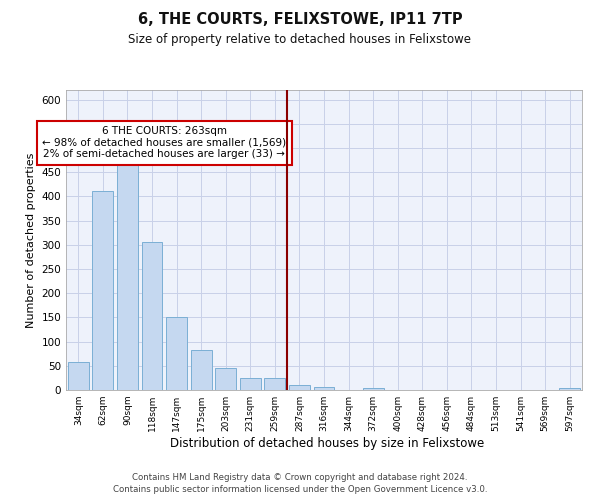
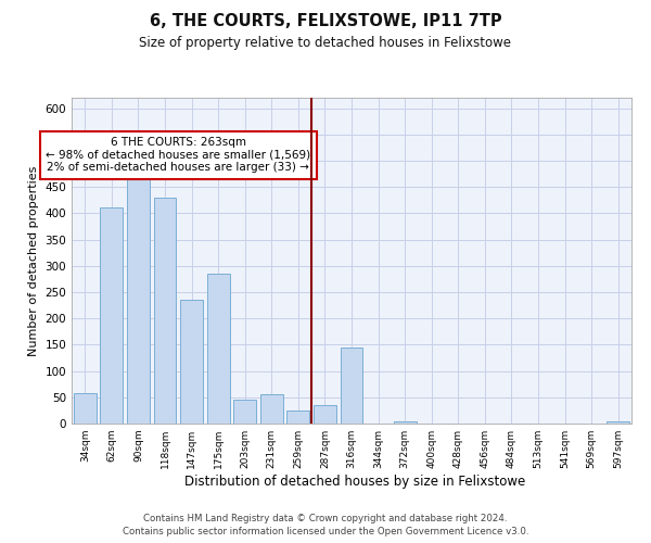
118sqm: 306 -> 430
147sqm: 150 -> 235
175sqm: 82 -> 285
231sqm: 25 -> 55
287sqm: 10 -> 35
316sqm: 7 -> 145
